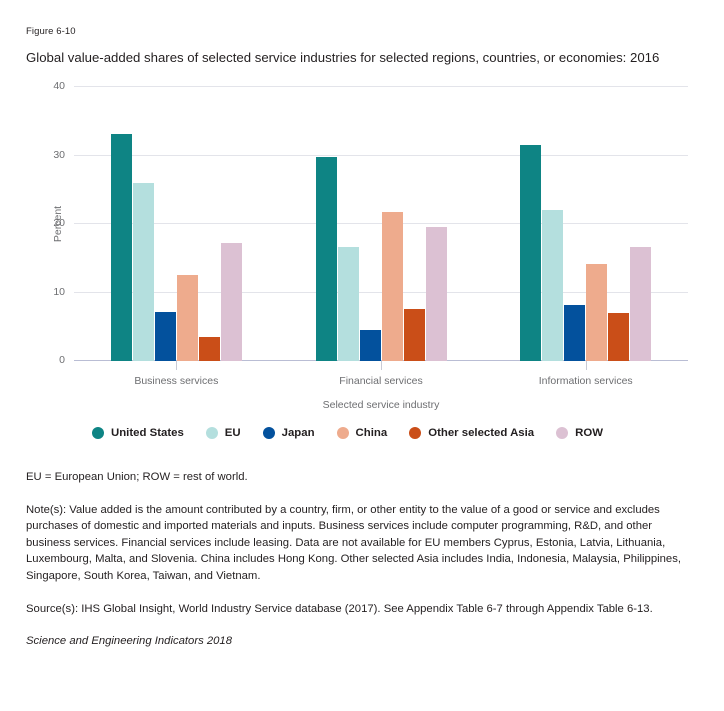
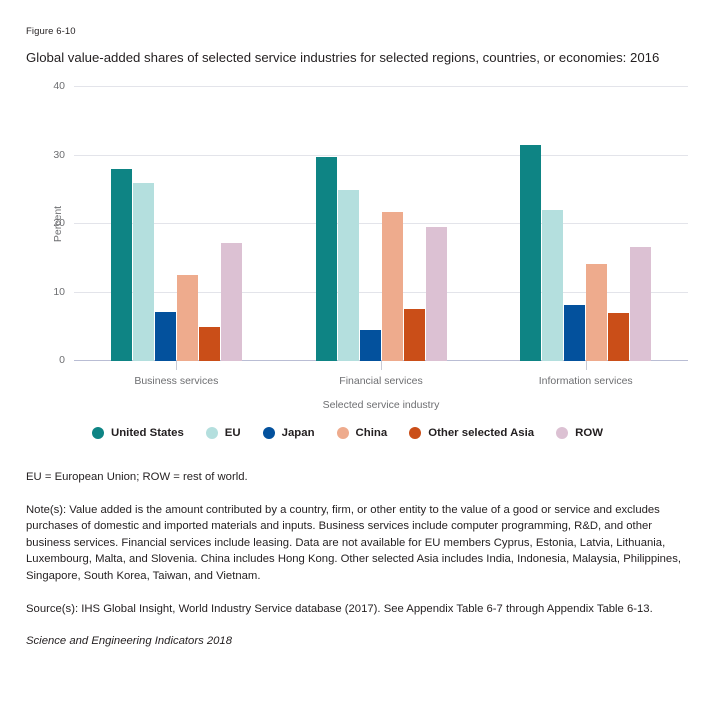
United States/Business services: 33 -> 28
Other selected Asia/Business services: 4 -> 5
EU/Financial services: 17 -> 25
